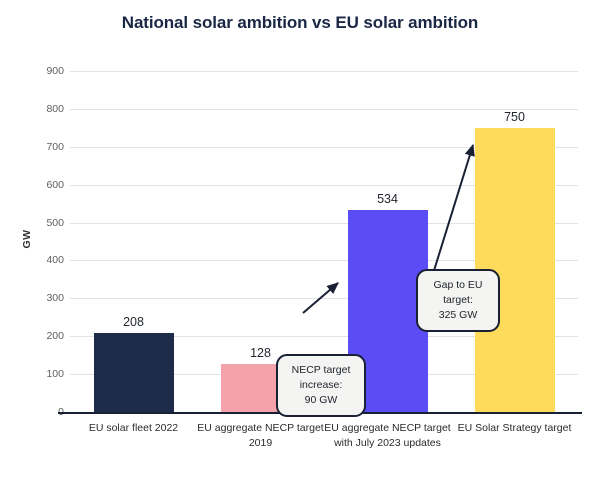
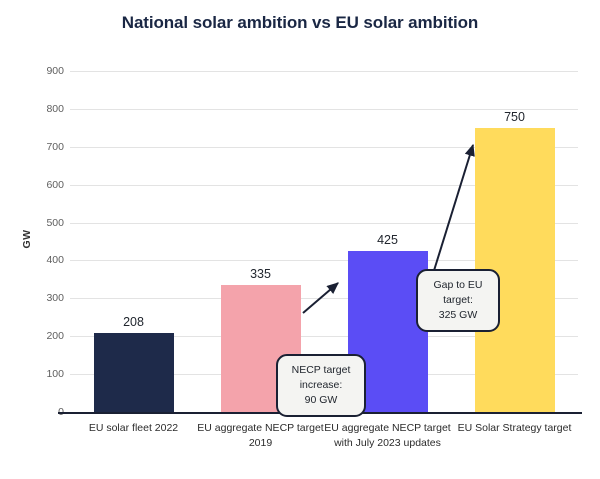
EU aggregate NECP target 2019: 128 -> 335
EU aggregate NECP target with July 2023 updates: 534 -> 425
